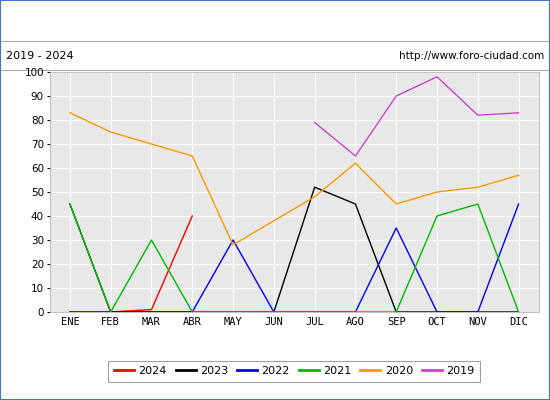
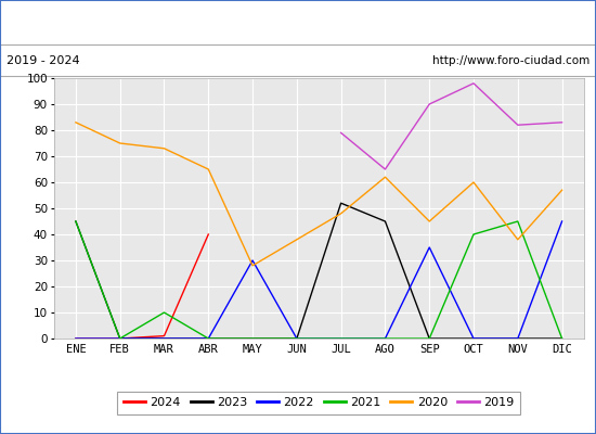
2021/MAR: 30 -> 10
2020/MAR: 70 -> 73
2020/OCT: 50 -> 60
2020/NOV: 52 -> 38
